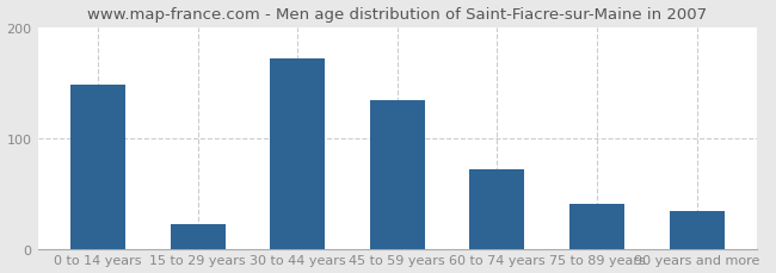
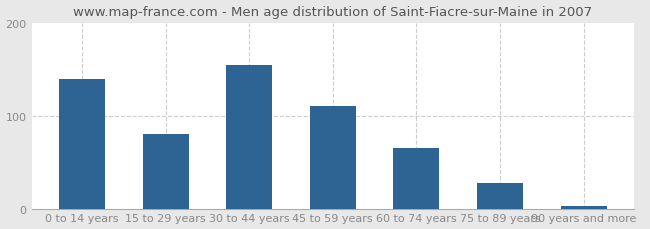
0 to 14 years: 148 -> 140
15 to 29 years: 22 -> 80
30 to 44 years: 172 -> 155
45 to 59 years: 134 -> 110
60 to 74 years: 72 -> 65
75 to 89 years: 40 -> 28
90 years and more: 34 -> 3
